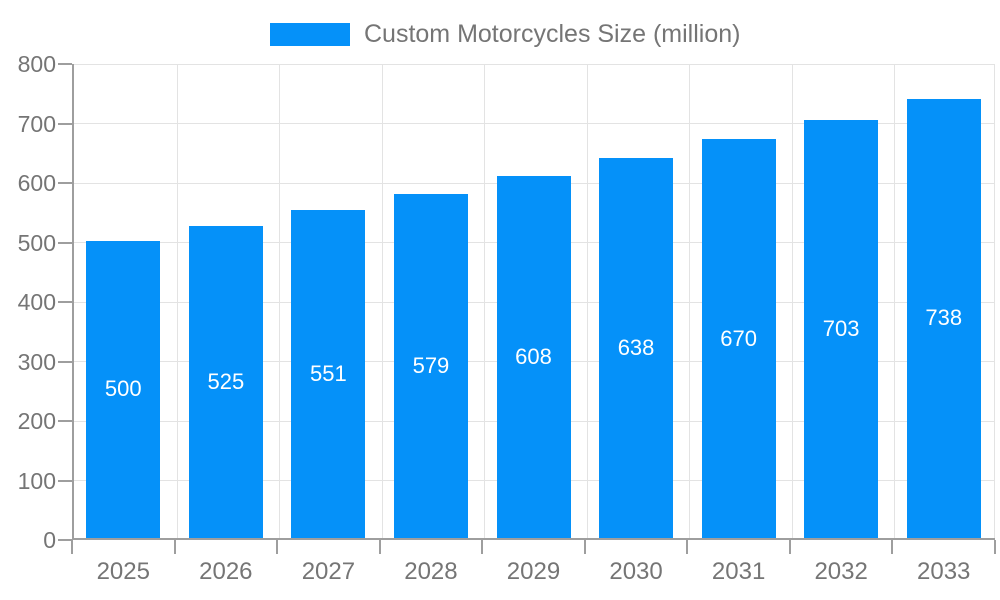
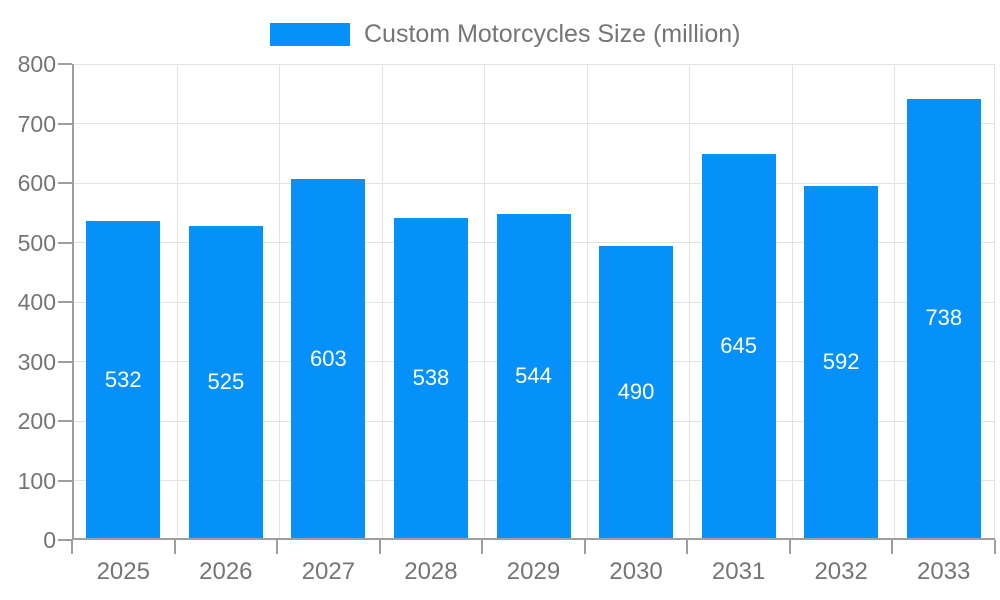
2025: 500 -> 532
2027: 551 -> 603
2028: 579 -> 538
2029: 608 -> 544
2030: 638 -> 490
2031: 670 -> 645
2032: 703 -> 592
